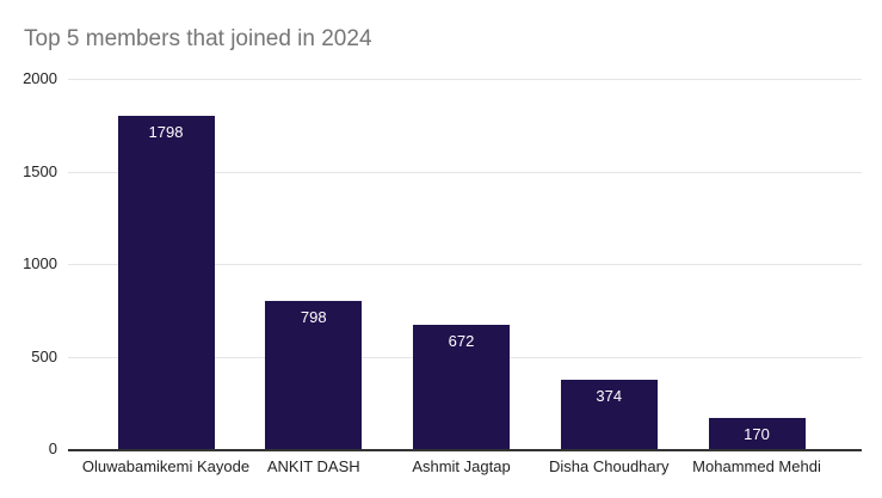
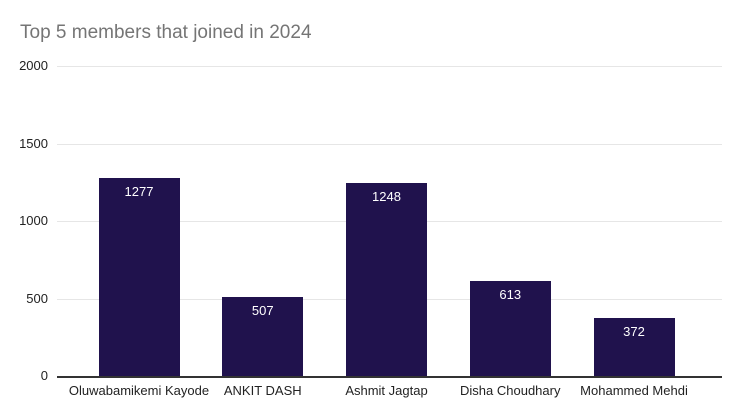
Oluwabamikemi Kayode: 1798 -> 1277
ANKIT DASH: 798 -> 507
Ashmit Jagtap: 672 -> 1248
Disha Choudhary: 374 -> 613
Mohammed Mehdi: 170 -> 372
